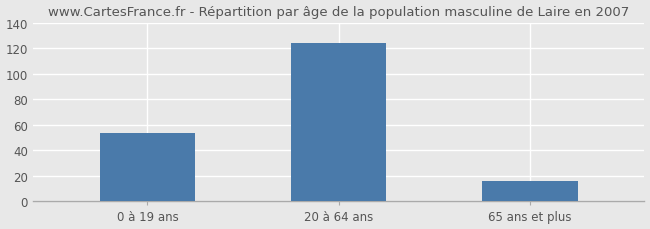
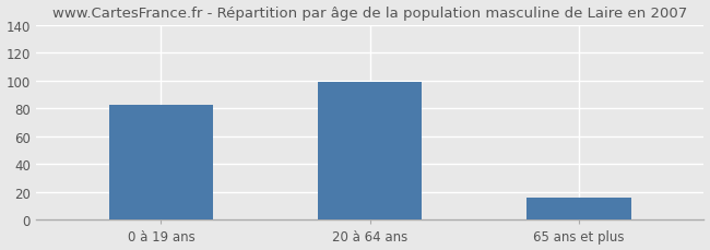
0 à 19 ans: 54 -> 83
20 à 64 ans: 124 -> 99
